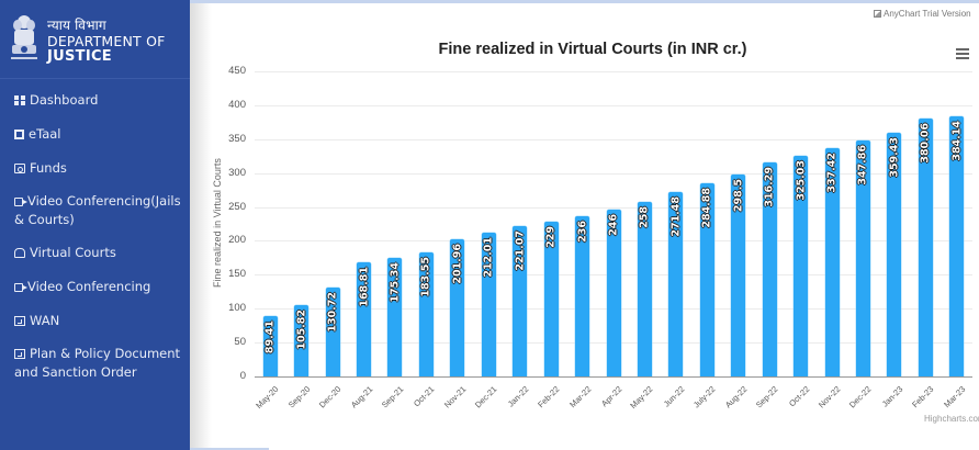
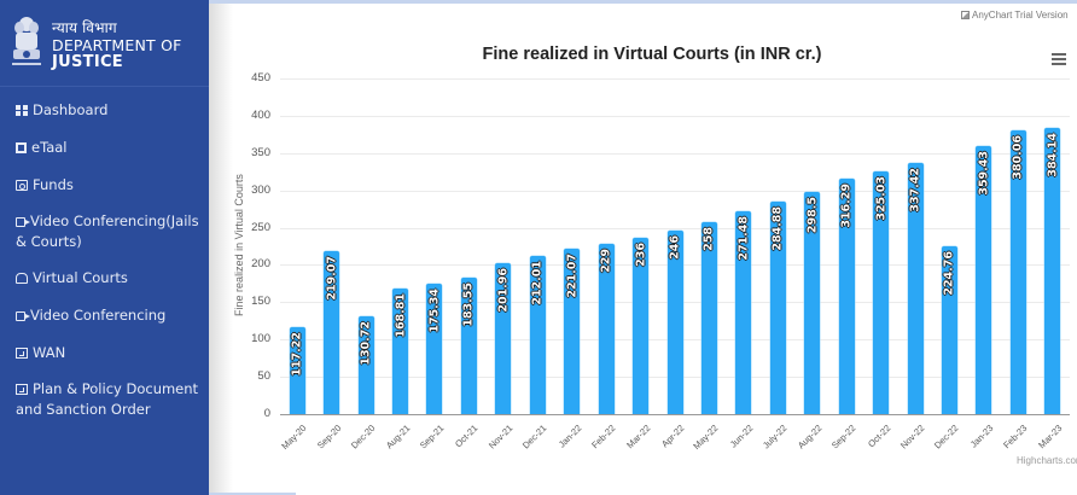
May-20: 89.41 -> 117.22
Sep-20: 105.82 -> 219.07
Dec-22: 347.86 -> 224.76
